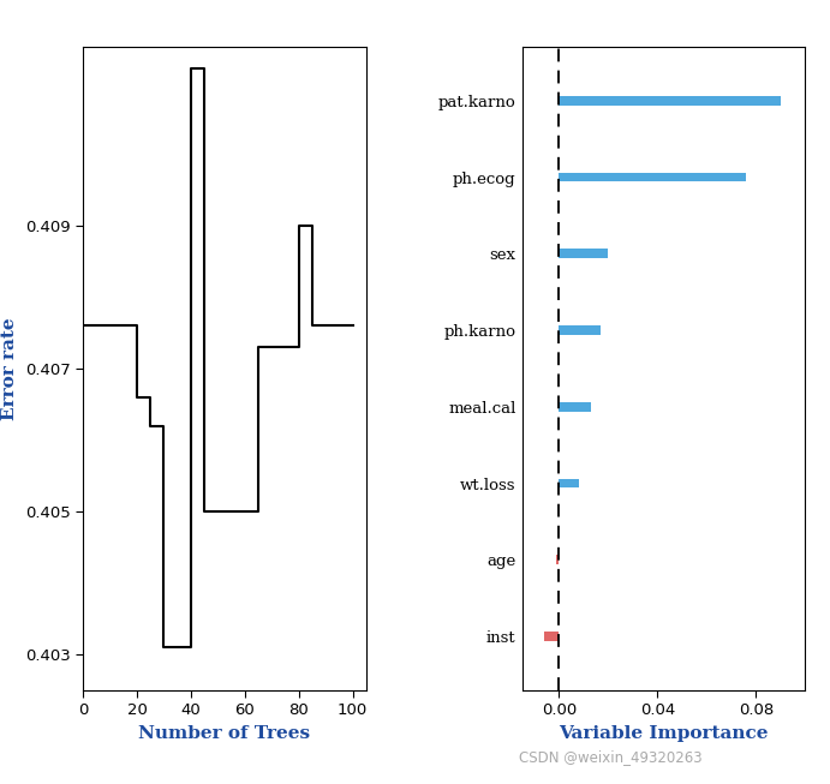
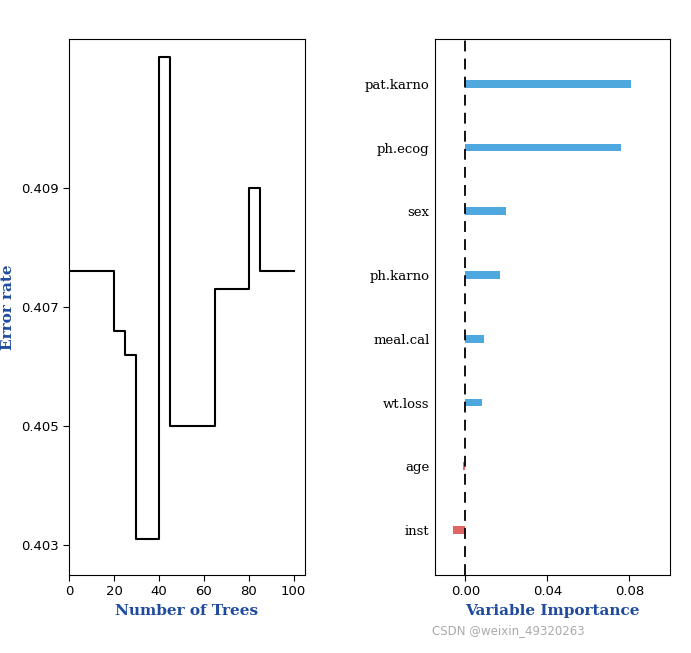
pat.karno: 0.090 -> 0.081
meal.cal: 0.013 -> 0.009
